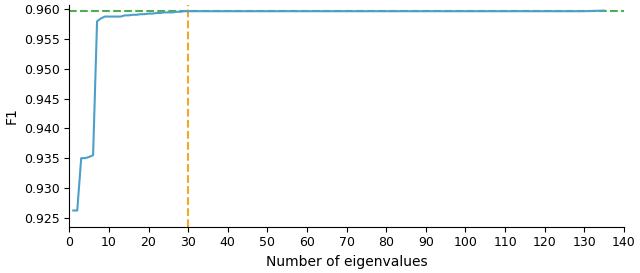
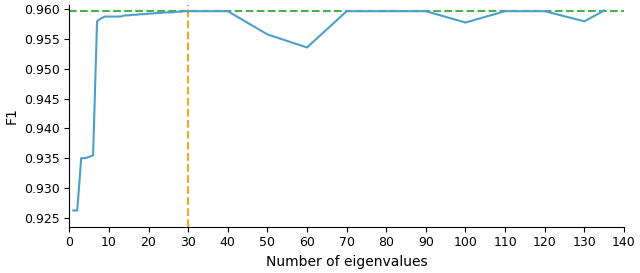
50: 0.9597 -> 0.9558
60: 0.9597 -> 0.9536
100: 0.9597 -> 0.9578
130: 0.9597 -> 0.9580
